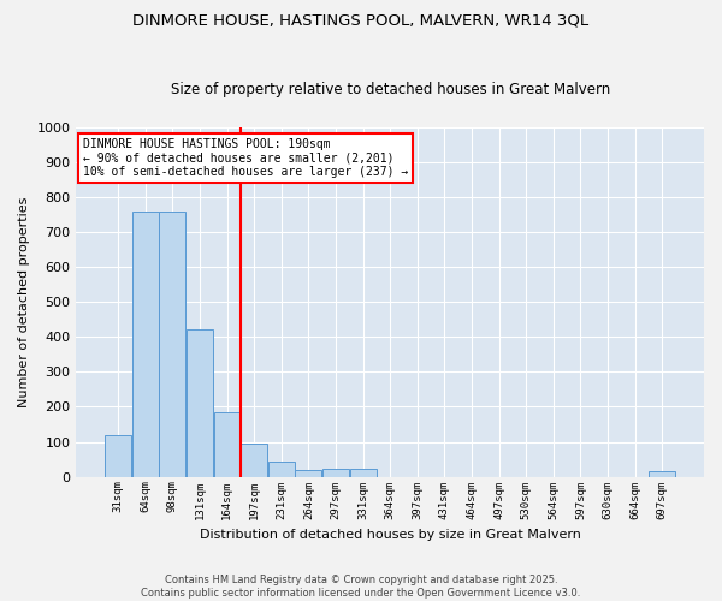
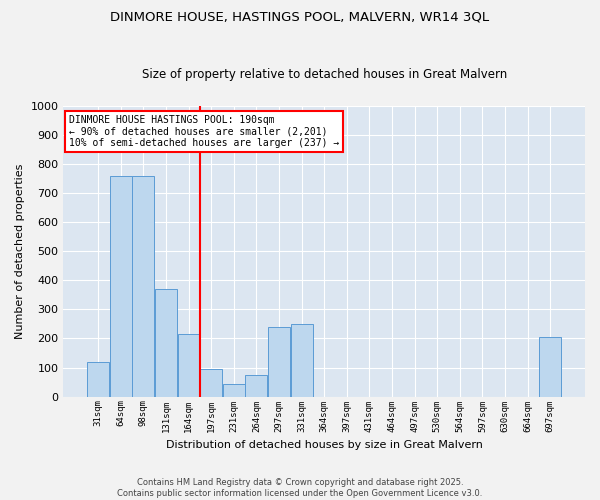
131sqm: 420 -> 370
164sqm: 185 -> 215
264sqm: 20 -> 75
297sqm: 22 -> 240
331sqm: 22 -> 250
697sqm: 15 -> 205
